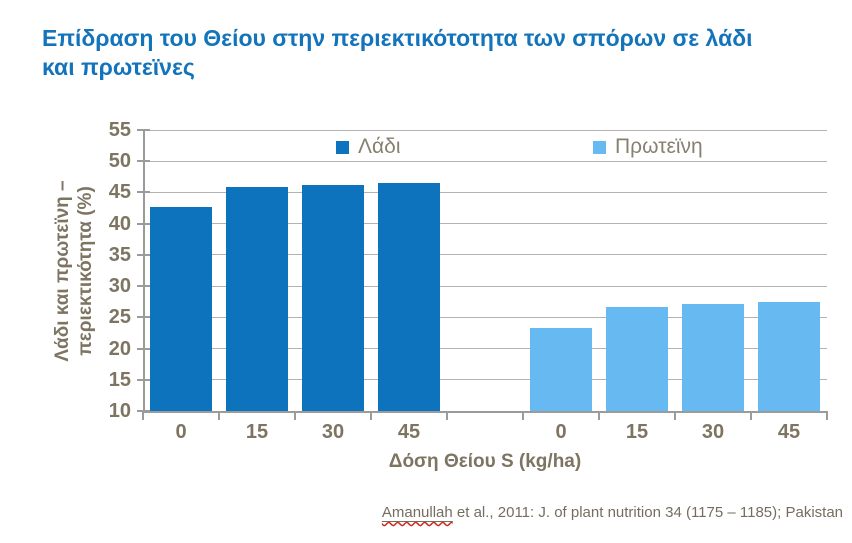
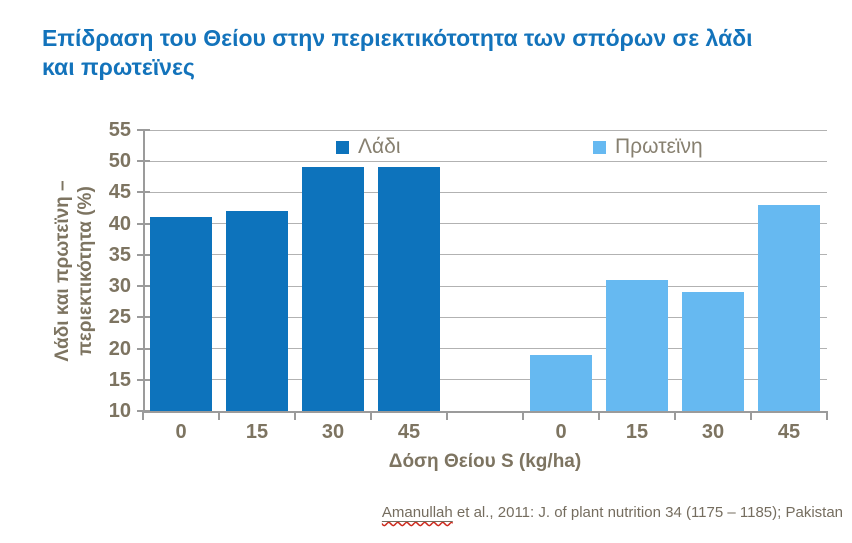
Λάδι/0: 43 -> 41
Πρωτεϊνη/0: 23 -> 19
Λάδι/15: 46 -> 42
Πρωτεϊνη/15: 27 -> 31
Λάδι/30: 46 -> 49
Πρωτεϊνη/30: 27 -> 29
Λάδι/45: 46 -> 49
Πρωτεϊνη/45: 27 -> 43
